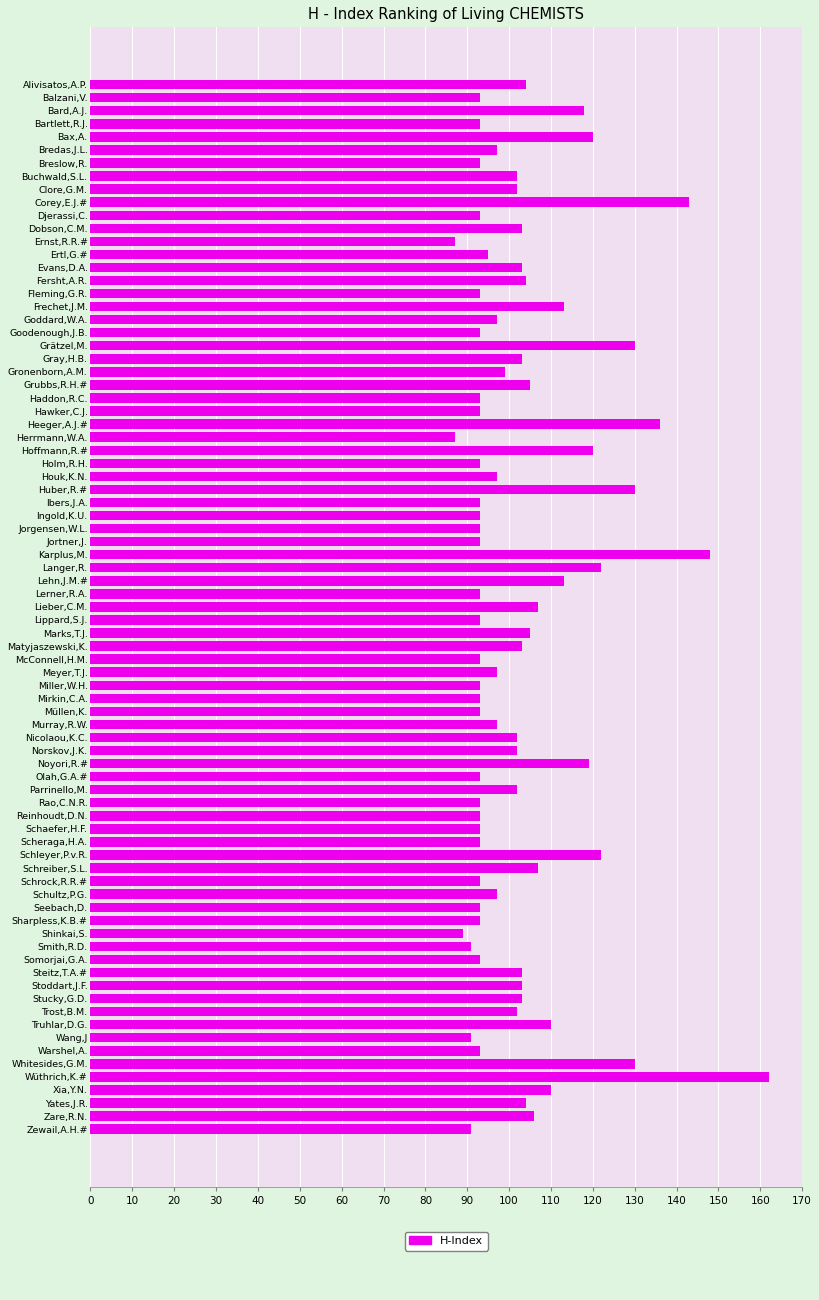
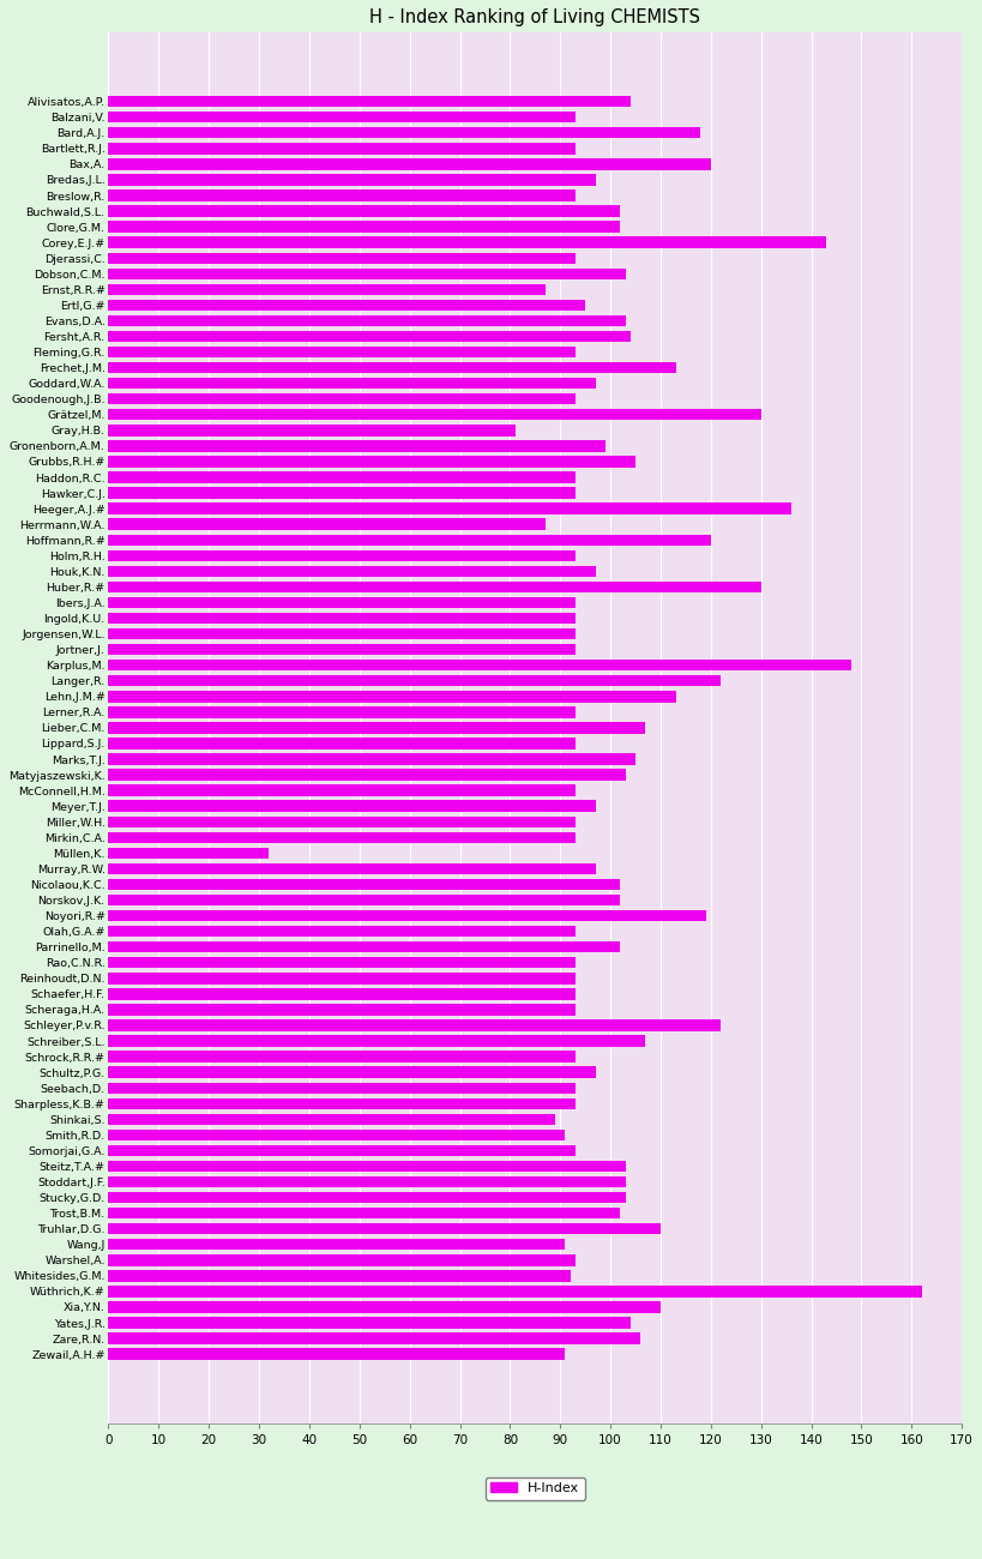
Gray,H.B.: 103 -> 81
Müllen,K.: 93 -> 32
Whitesides,G.M.: 130 -> 92
